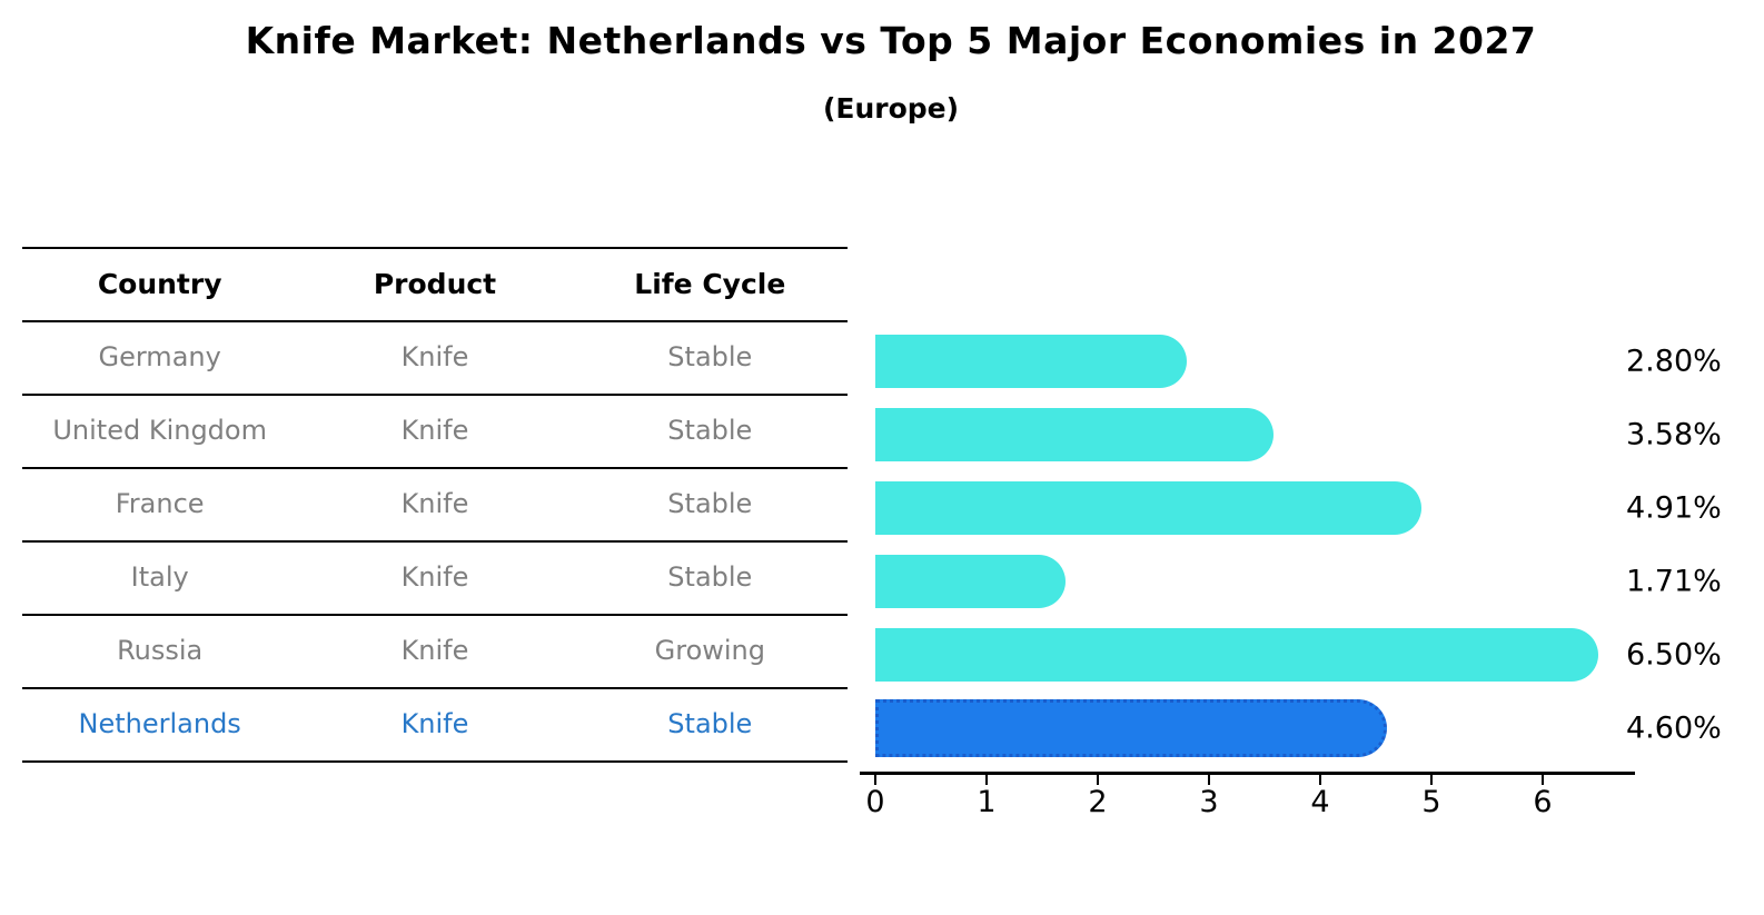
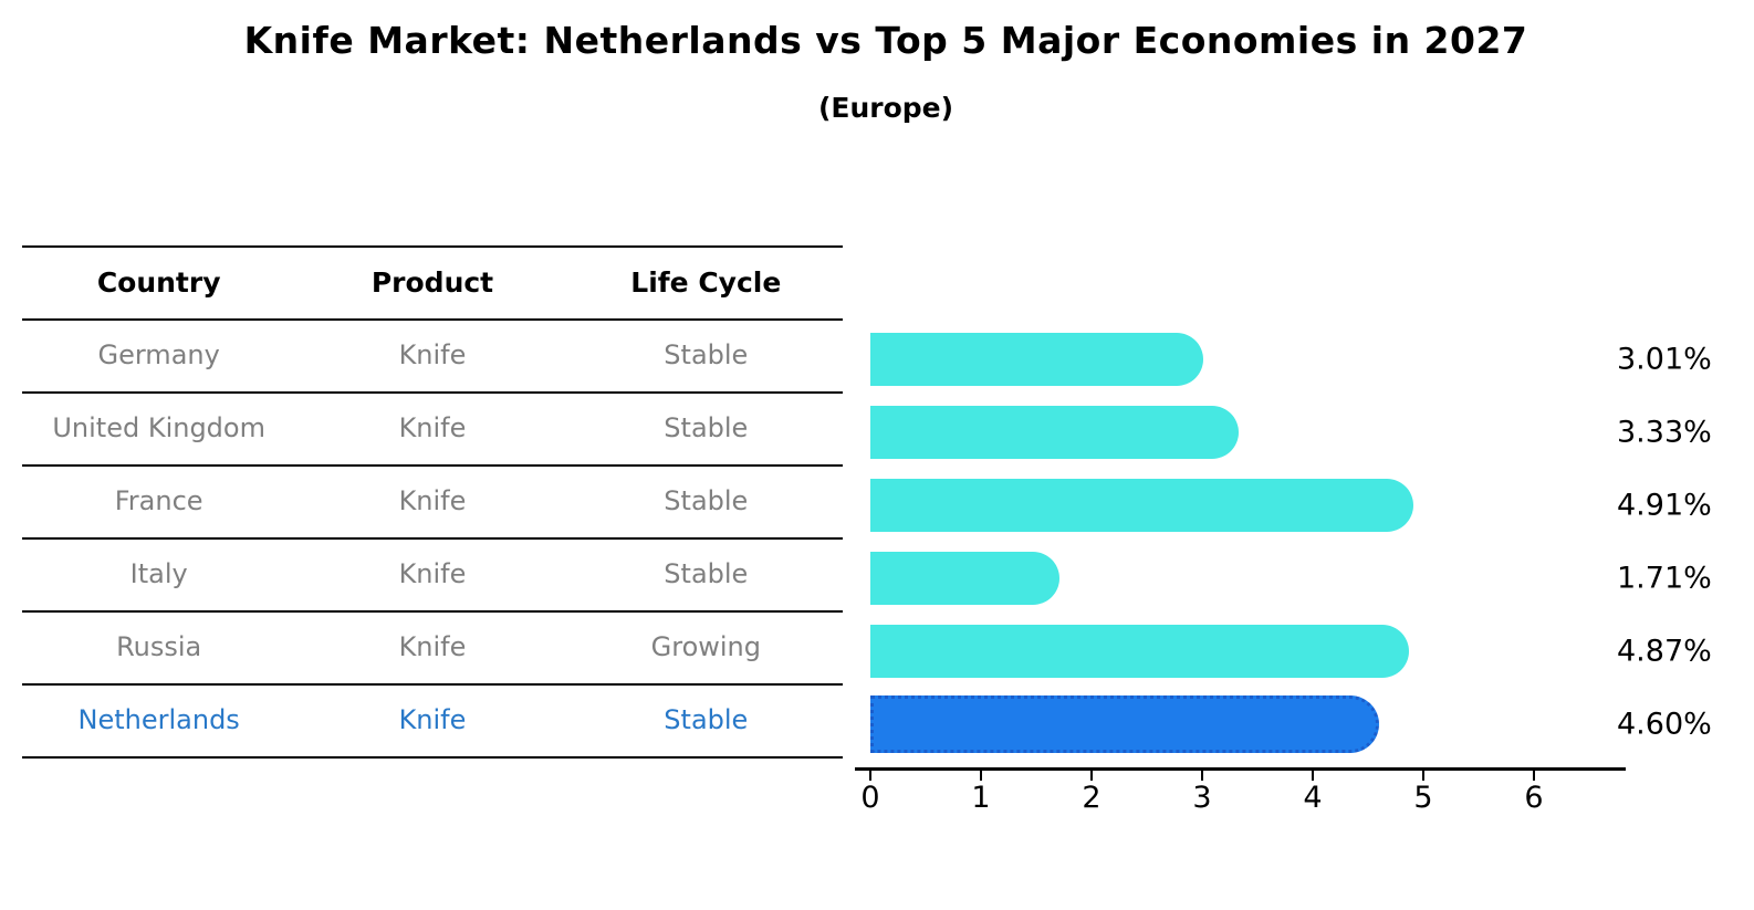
Germany: 2.80% -> 3.01%
United Kingdom: 3.58% -> 3.33%
Russia: 6.50% -> 4.87%
